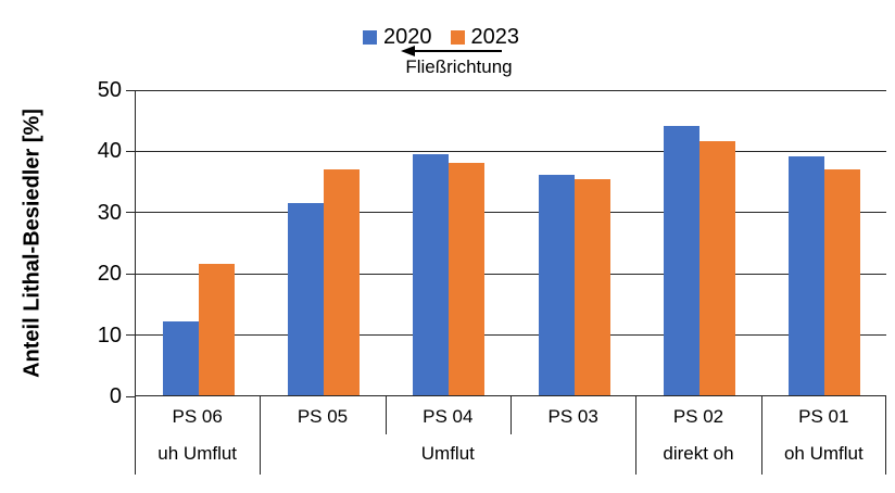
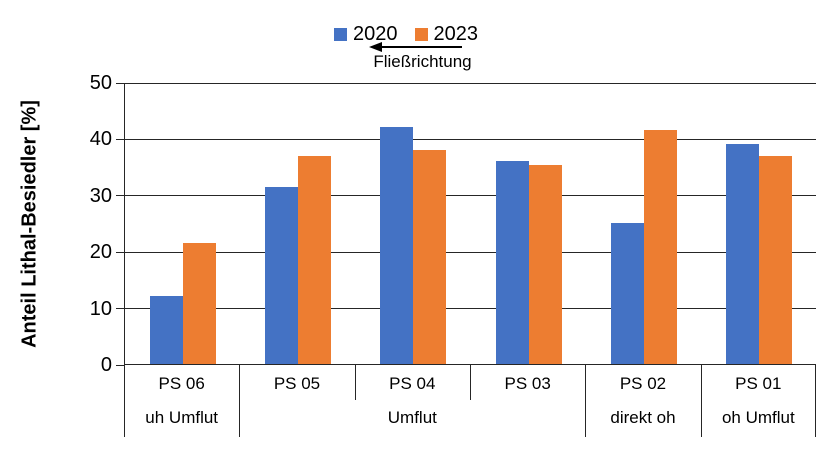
2020/PS 04: 39 -> 42
2020/PS 02: 44 -> 25
